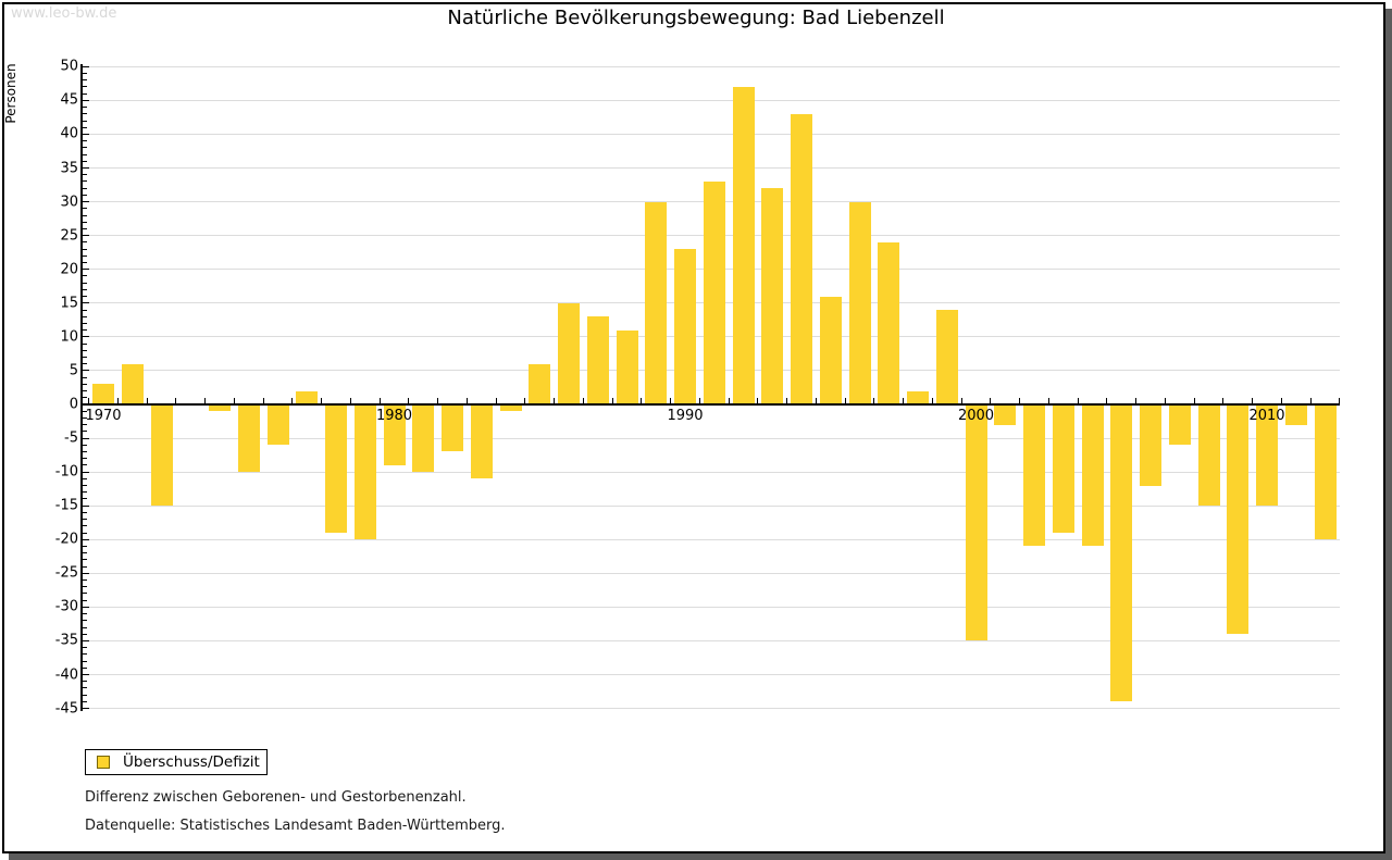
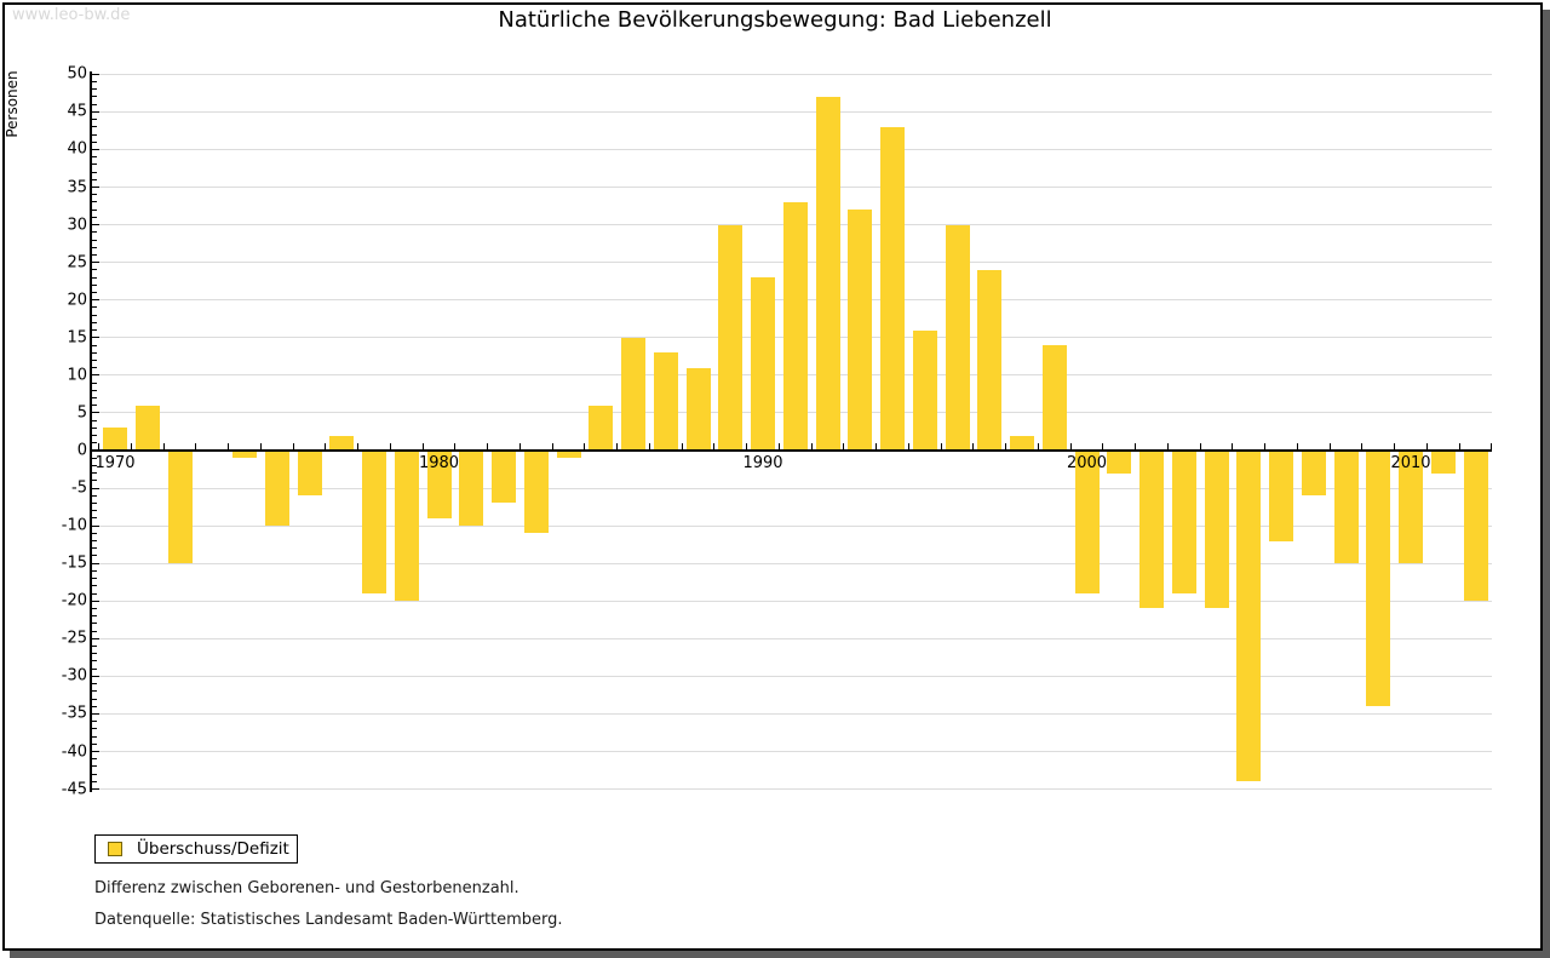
2000: -35 -> -19
